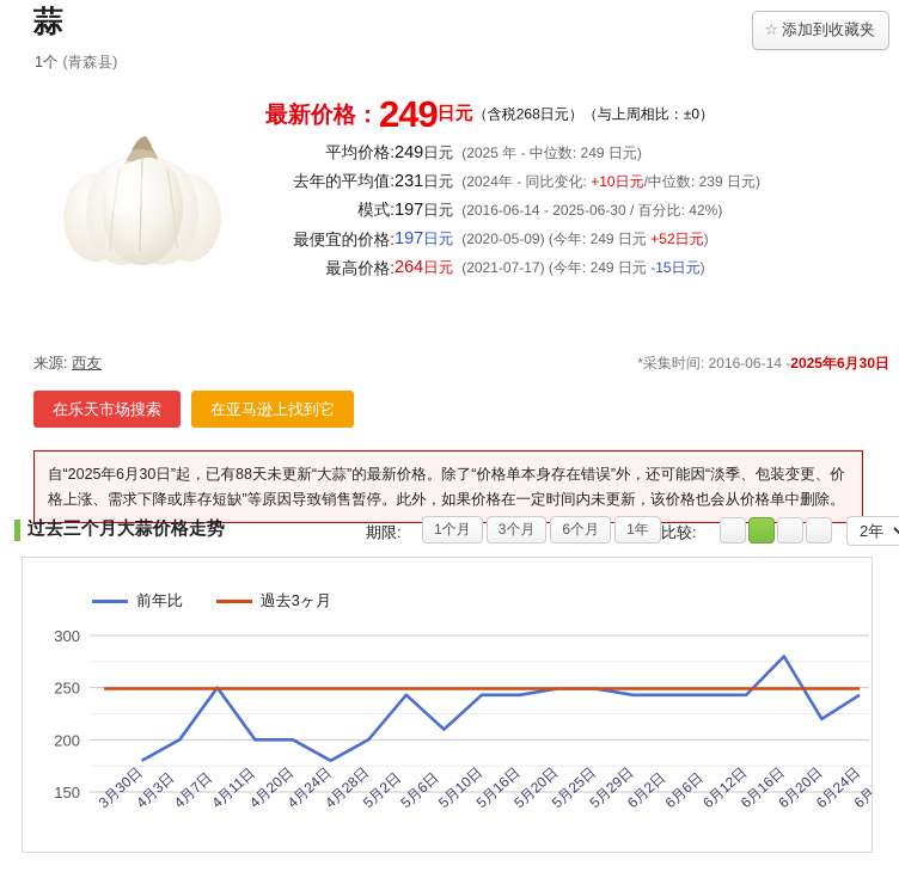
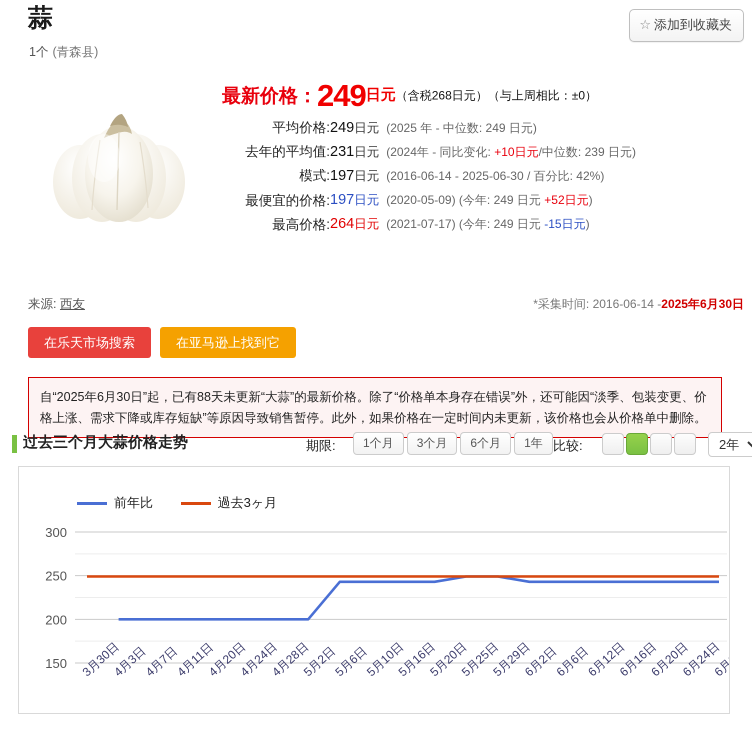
前年比/4月3日: 180 -> 200
前年比/4月11日: 250 -> 200
前年比/4月28日: 180 -> 200
前年比/5月10日: 210 -> 240
前年比/6月20日: 280 -> 240
前年比/6月24日: 220 -> 240
